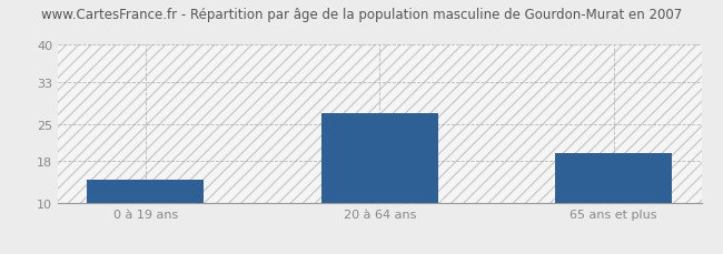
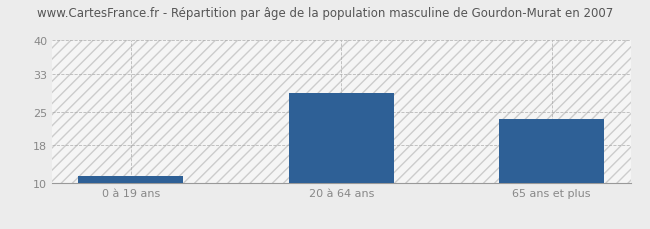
0 à 19 ans: 14.5 -> 11.5
20 à 64 ans: 27.0 -> 29.0
65 ans et plus: 19.5 -> 23.5
